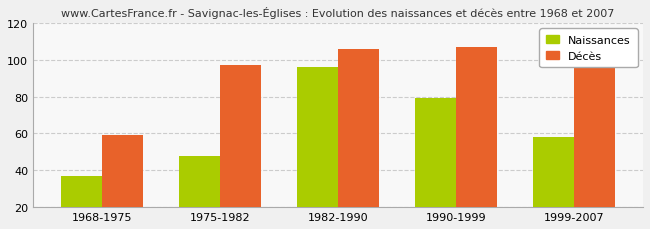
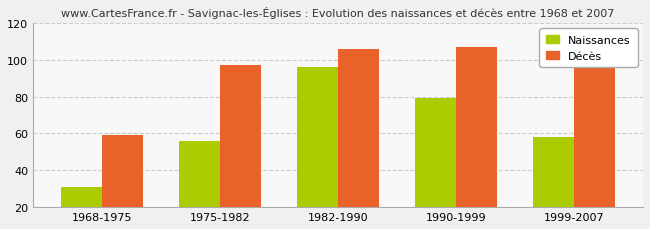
Naissances/1968-1975: 37 -> 31
Naissances/1975-1982: 48 -> 56
